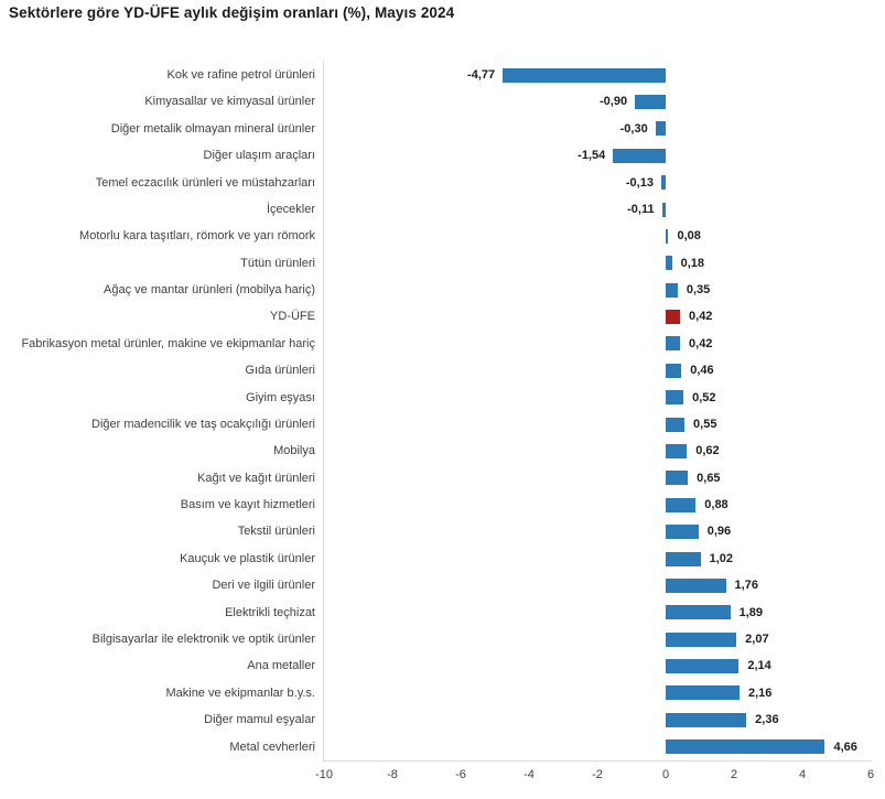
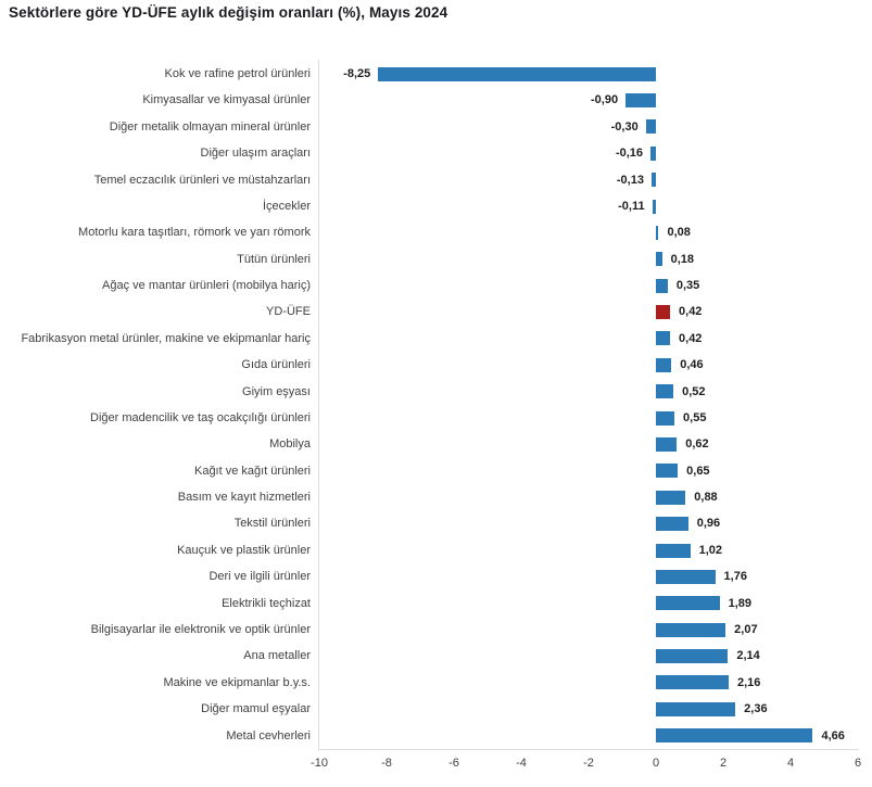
Kok ve rafine petrol ürünleri: -4,77 -> -8,25
Diğer ulaşım araçları: -1,54 -> -0,16
